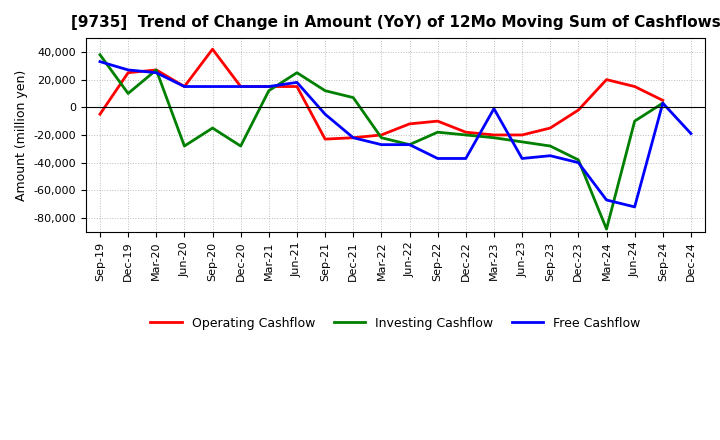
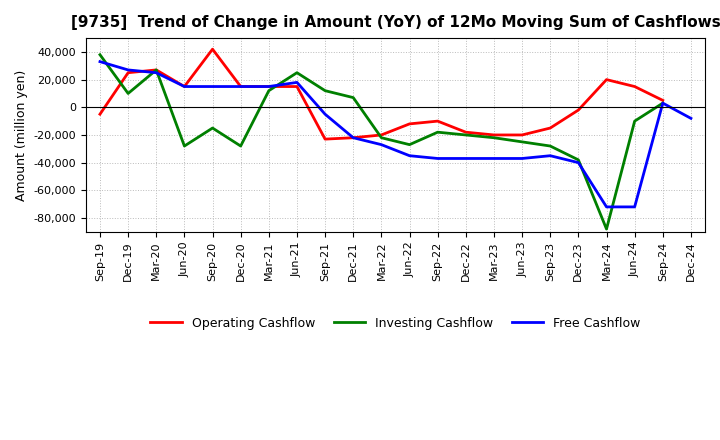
Free Cashflow/Jun-22: -27,000 -> -35,000
Free Cashflow/Mar-23: -1,000 -> -37,000
Free Cashflow/Mar-24: -67,000 -> -72,000
Free Cashflow/Dec-24: -19,000 -> -8,000
